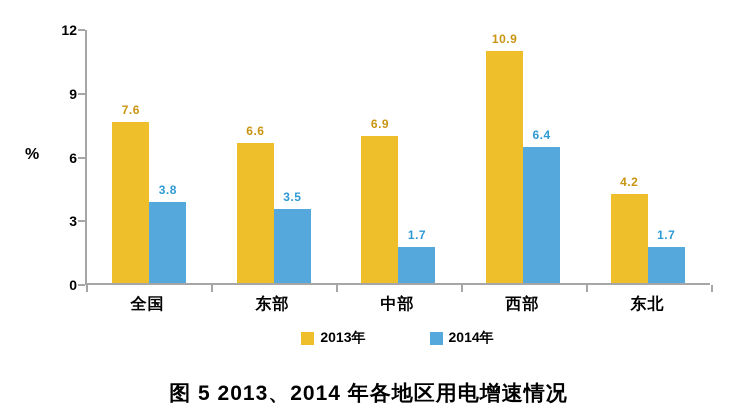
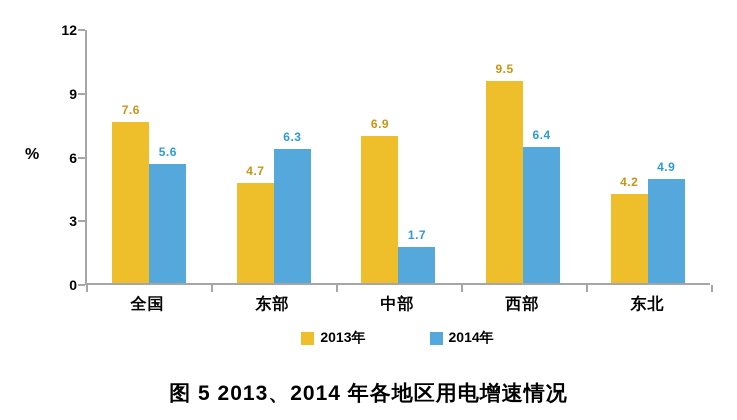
2014年/全国: 3.8 -> 5.6
2013年/东部: 6.6 -> 4.7
2014年/东部: 3.5 -> 6.3
2013年/西部: 10.9 -> 9.5
2014年/东北: 1.7 -> 4.9
